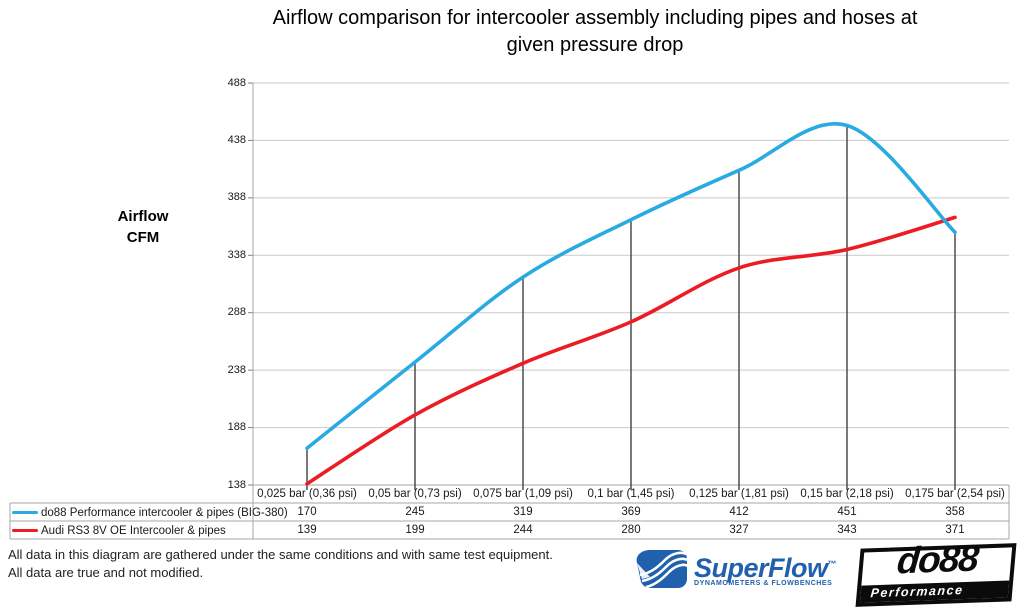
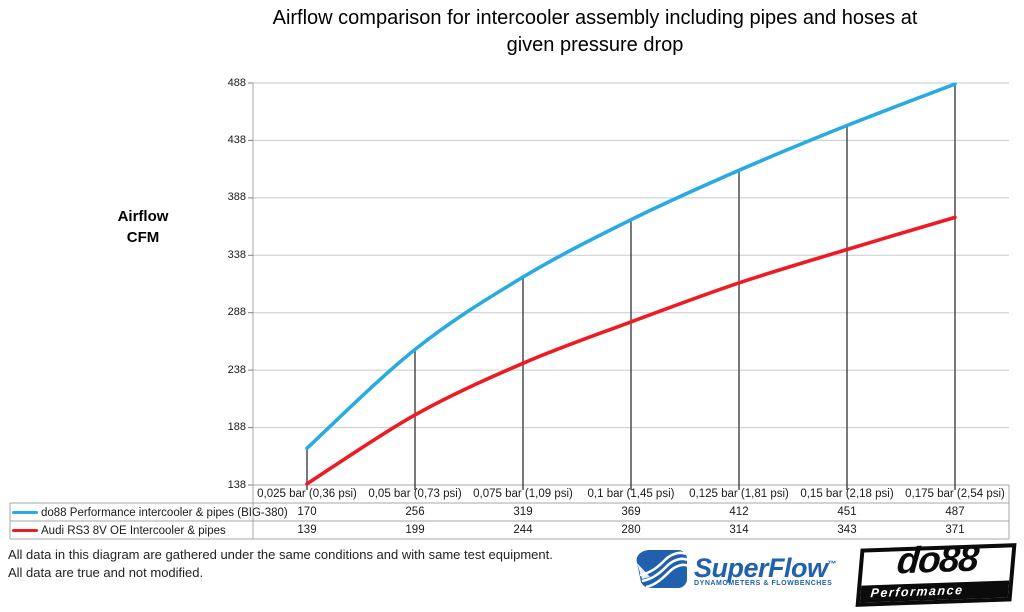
do88 Performance intercooler & pipes (BIG-380)/0,05 bar (0,73 psi): 245 -> 256
Audi RS3 8V OE Intercooler & pipes/0,125 bar (1,81 psi): 327 -> 314
do88 Performance intercooler & pipes (BIG-380)/0,175 bar (2,54 psi): 358 -> 487
